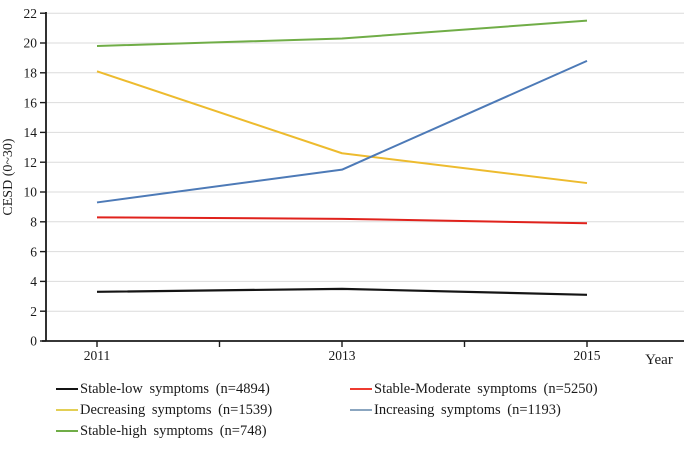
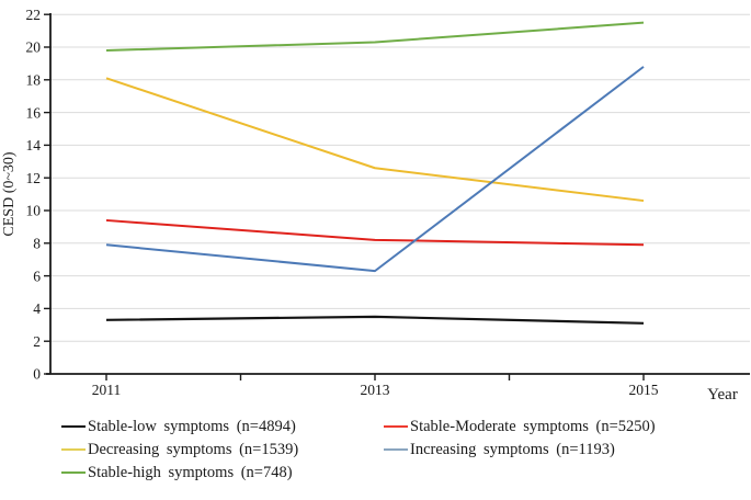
Stable-Moderate symptoms (n=5250)/2011: 8.3 -> 9.4
Increasing symptoms (n=1193)/2011: 9.3 -> 7.9
Increasing symptoms (n=1193)/2013: 11.5 -> 6.3
